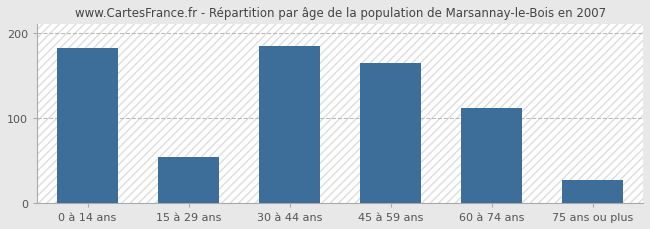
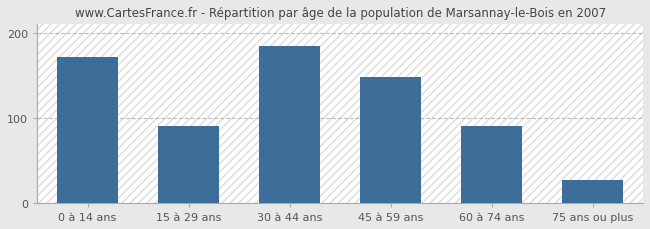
0 à 14 ans: 182 -> 172
15 à 29 ans: 54 -> 90
45 à 59 ans: 164 -> 148
60 à 74 ans: 112 -> 90
